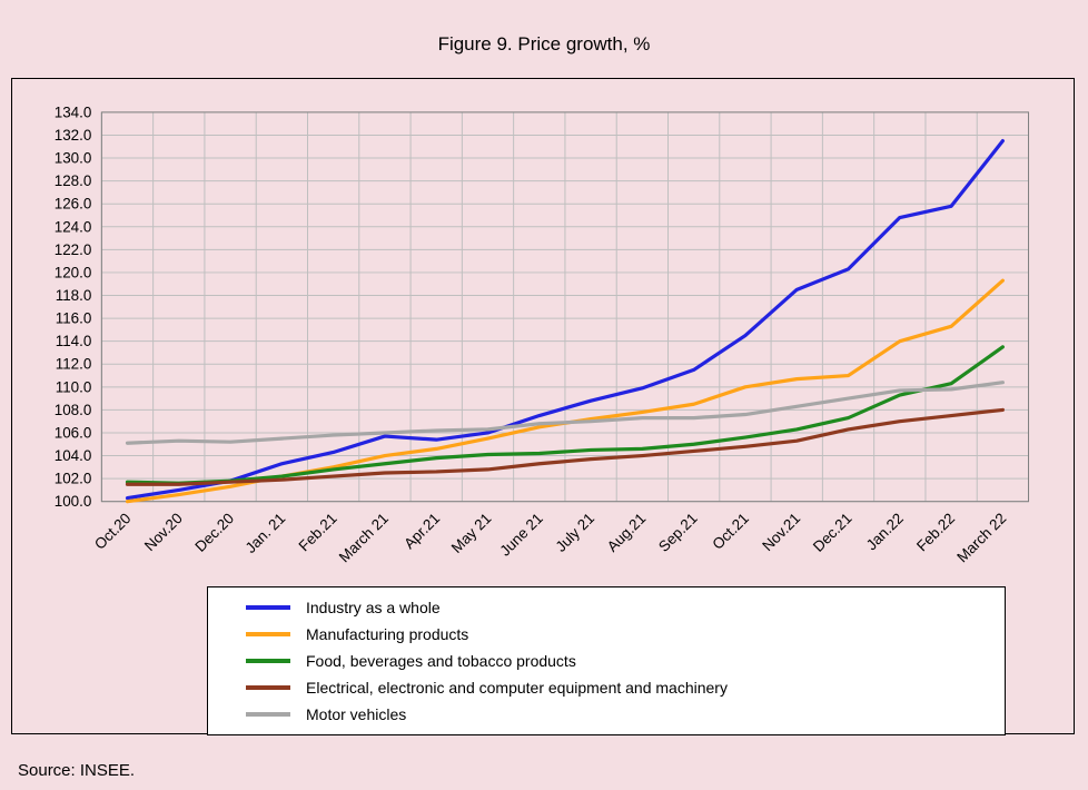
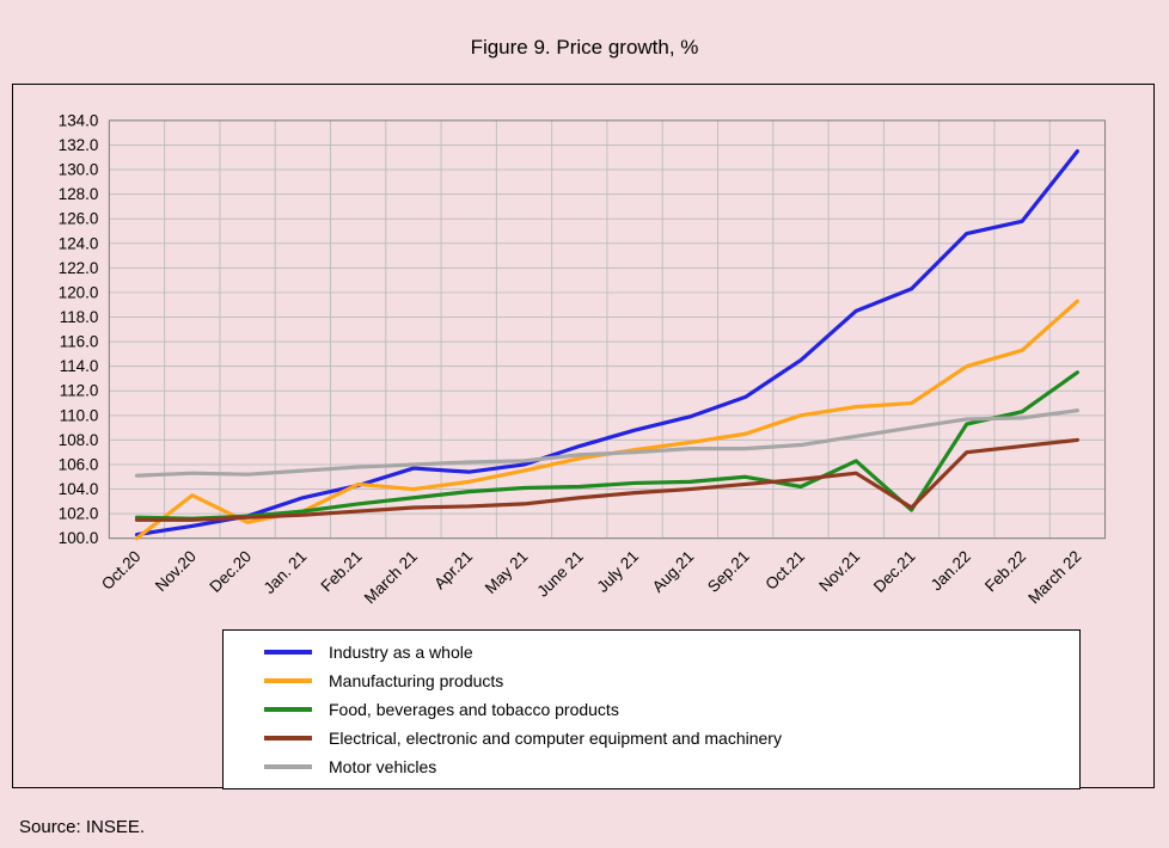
Manufacturing products/Nov.20: 100.6 -> 103.5
Manufacturing products/Feb.21: 103.0 -> 104.4
Food, beverages and tobacco products/Oct.21: 105.6 -> 104.2
Food, beverages and tobacco products/Dec.21: 107.3 -> 102.3
Electrical, electronic and computer equipment and machinery/Dec.21: 106.3 -> 102.5
